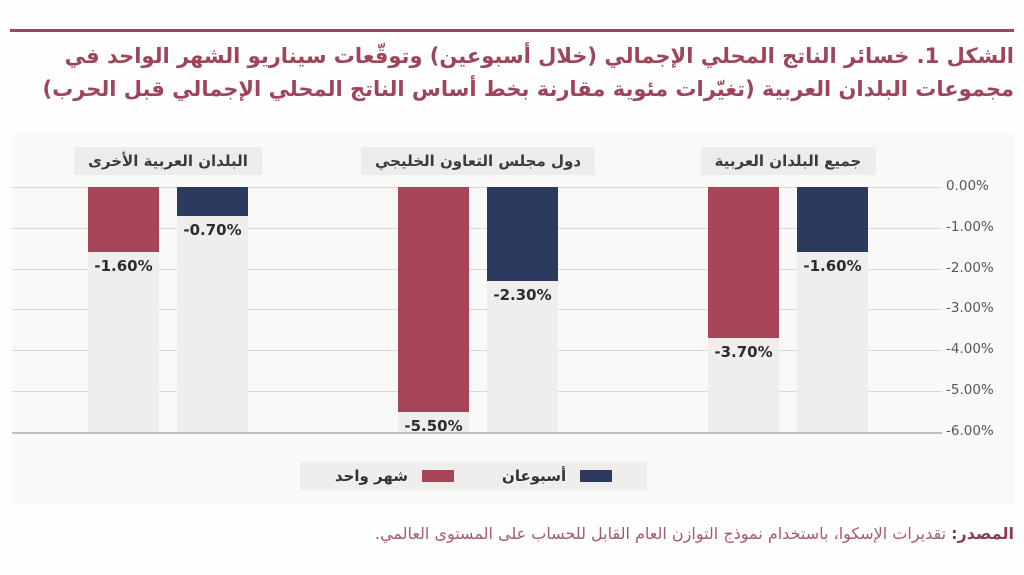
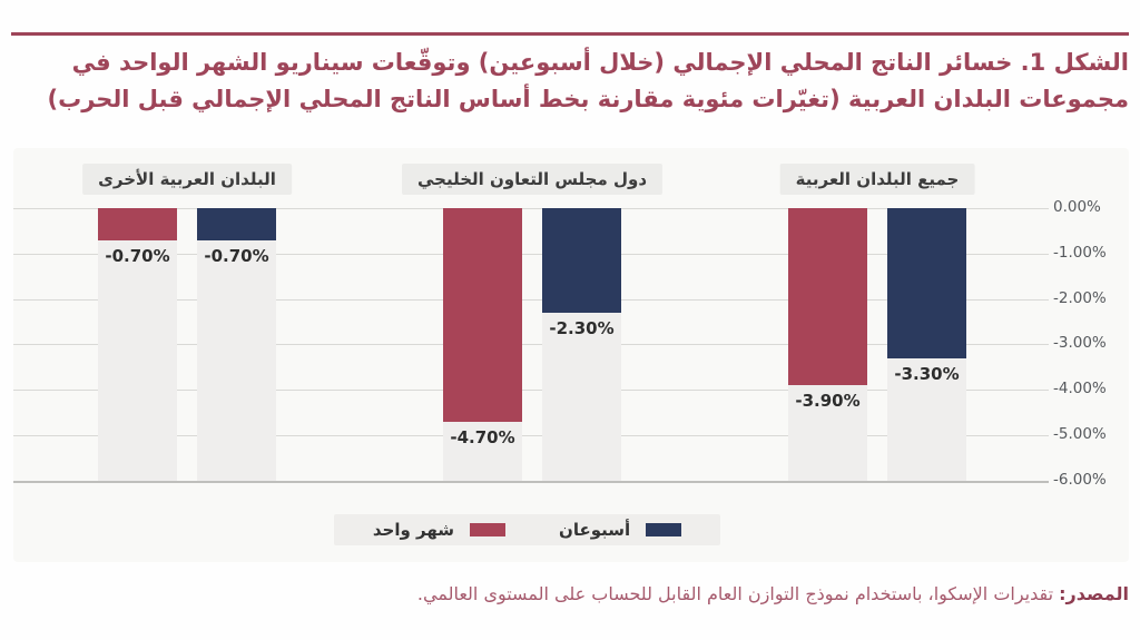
شهر واحد/جميع البلدان العربية: -3.70% -> -3.90%
أسبوعان/جميع البلدان العربية: -1.60% -> -3.30%
شهر واحد/دول مجلس التعاون الخليجي: -5.50% -> -4.70%
شهر واحد/البلدان العربية الأخرى: -1.60% -> -0.70%
